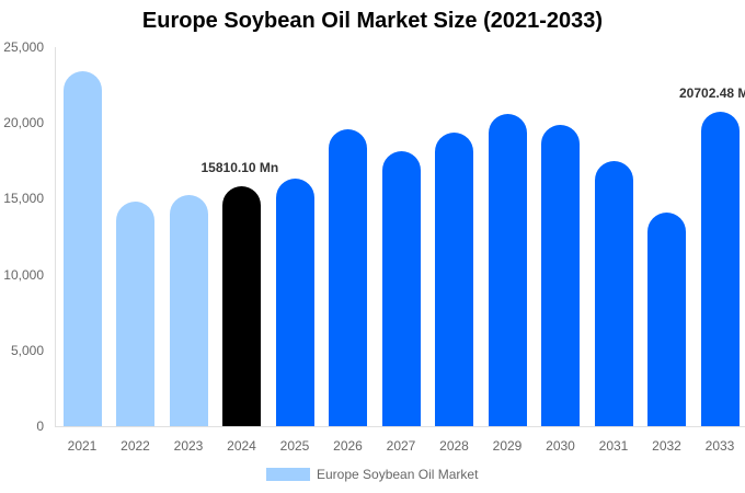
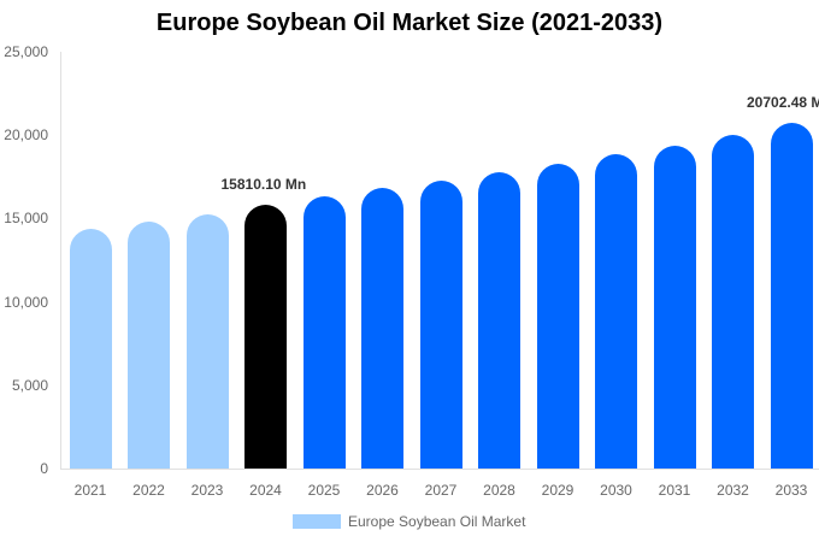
2021: 23400 -> 14400
2026: 19600 -> 16800
2027: 18100 -> 17300
2028: 19400 -> 17800
2029: 20600 -> 18300
2030: 19900 -> 18800
2031: 17500 -> 19400
2032: 14100 -> 20000
